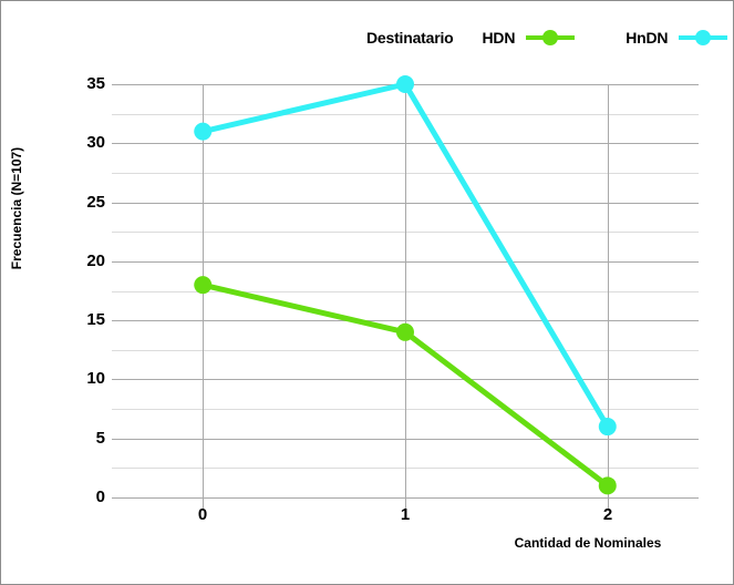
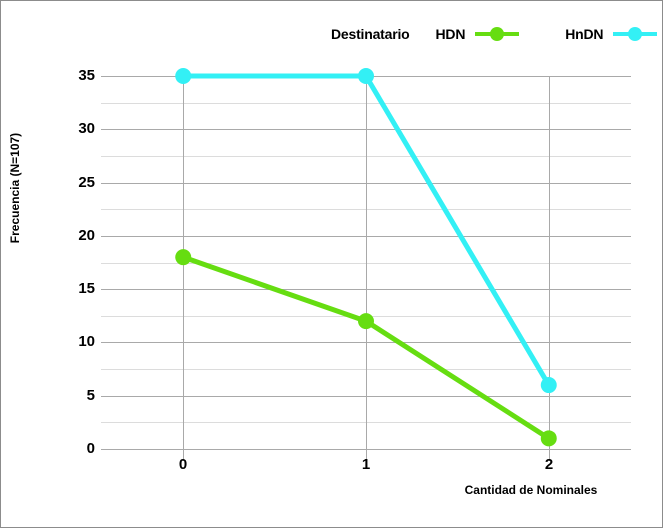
HnDN/0: 31 -> 35
HDN/1: 14 -> 12
